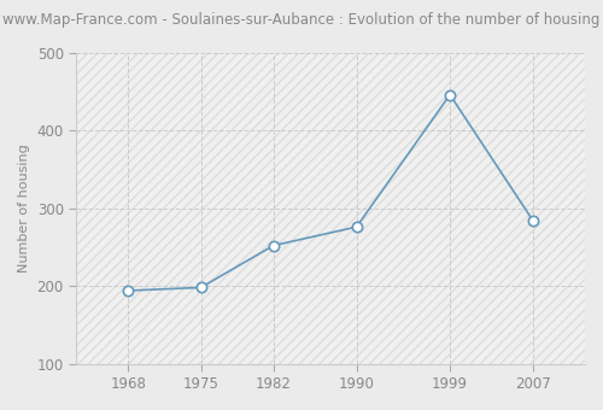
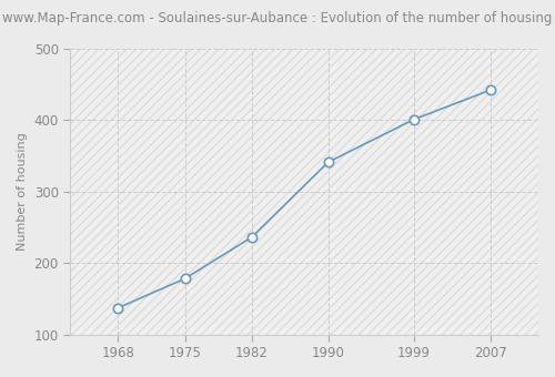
1968: 194 -> 137
1975: 198 -> 178
1982: 252 -> 236
1990: 276 -> 341
1999: 446 -> 401
2007: 284 -> 442
